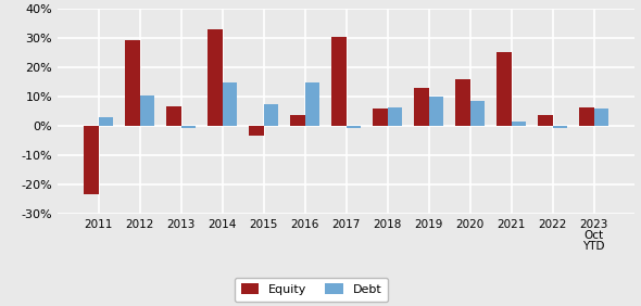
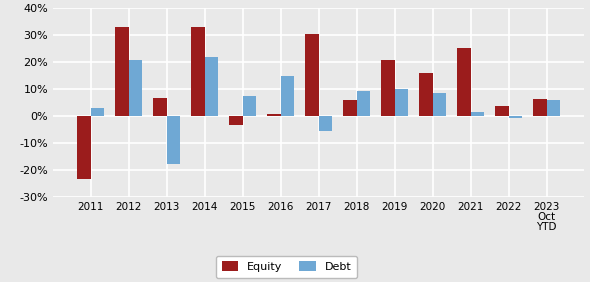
Equity/2012: 29.5% -> 33.0%
Debt/2012: 10.5% -> 21.0%
Debt/2013: -0.5% -> -17.5%
Debt/2014: 15.0% -> 22.0%
Equity/2016: 4.0% -> 1.0%
Debt/2017: -0.5% -> -5.5%
Debt/2018: 6.5% -> 9.5%
Equity/2019: 13.0% -> 21.0%
